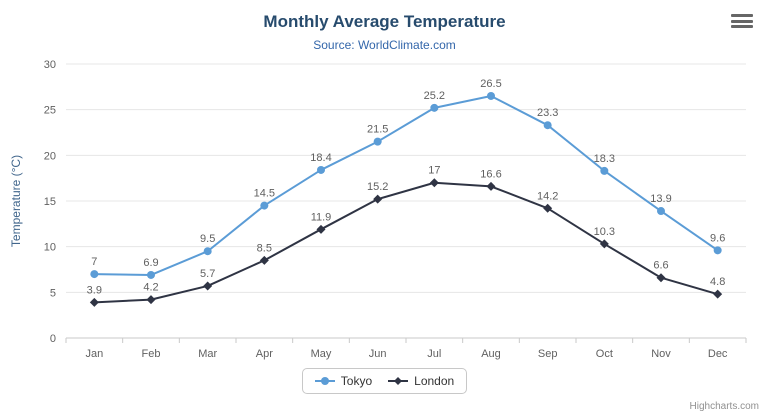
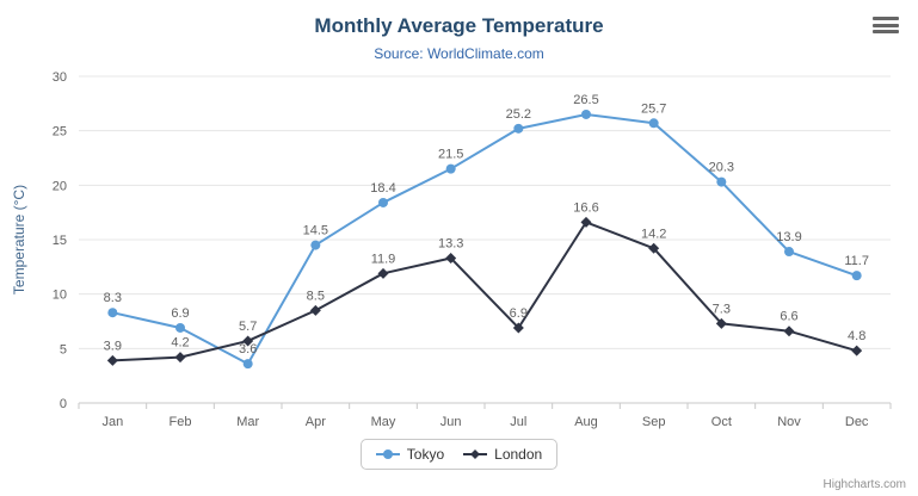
Tokyo/Jan: 7 -> 8.3
Tokyo/Mar: 9.5 -> 3.6
London/Jun: 15.2 -> 13.3
London/Jul: 17 -> 6.9
Tokyo/Sep: 23.3 -> 25.7
Tokyo/Oct: 18.3 -> 20.3
London/Oct: 10.3 -> 7.3
Tokyo/Dec: 9.6 -> 11.7
